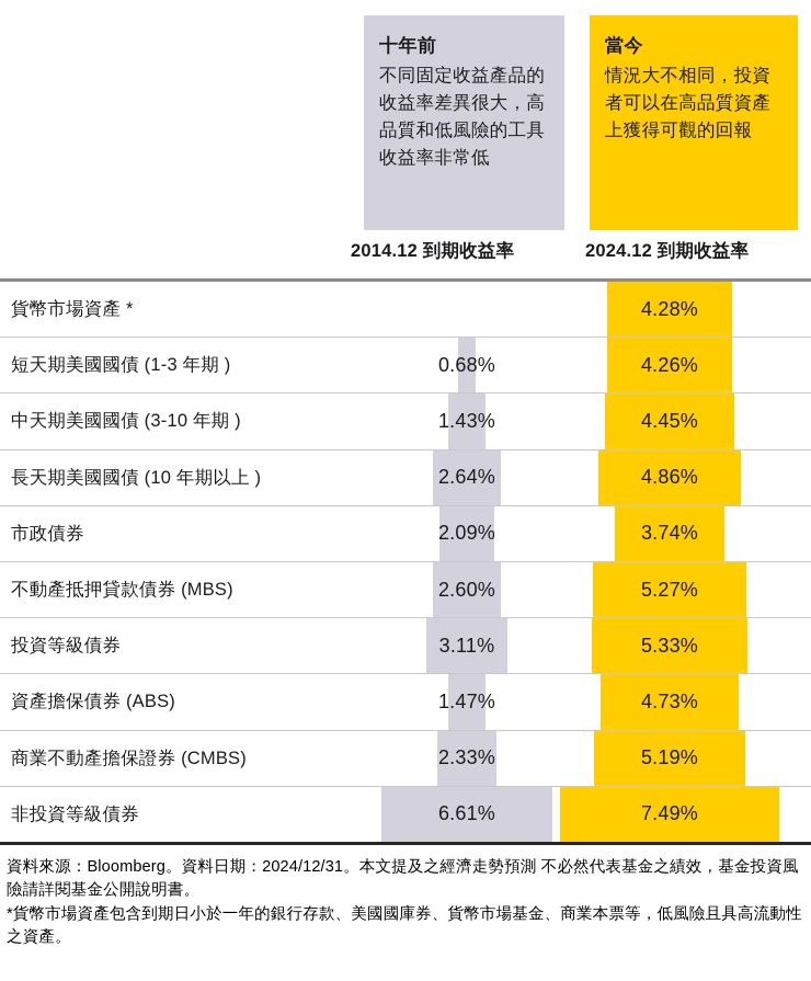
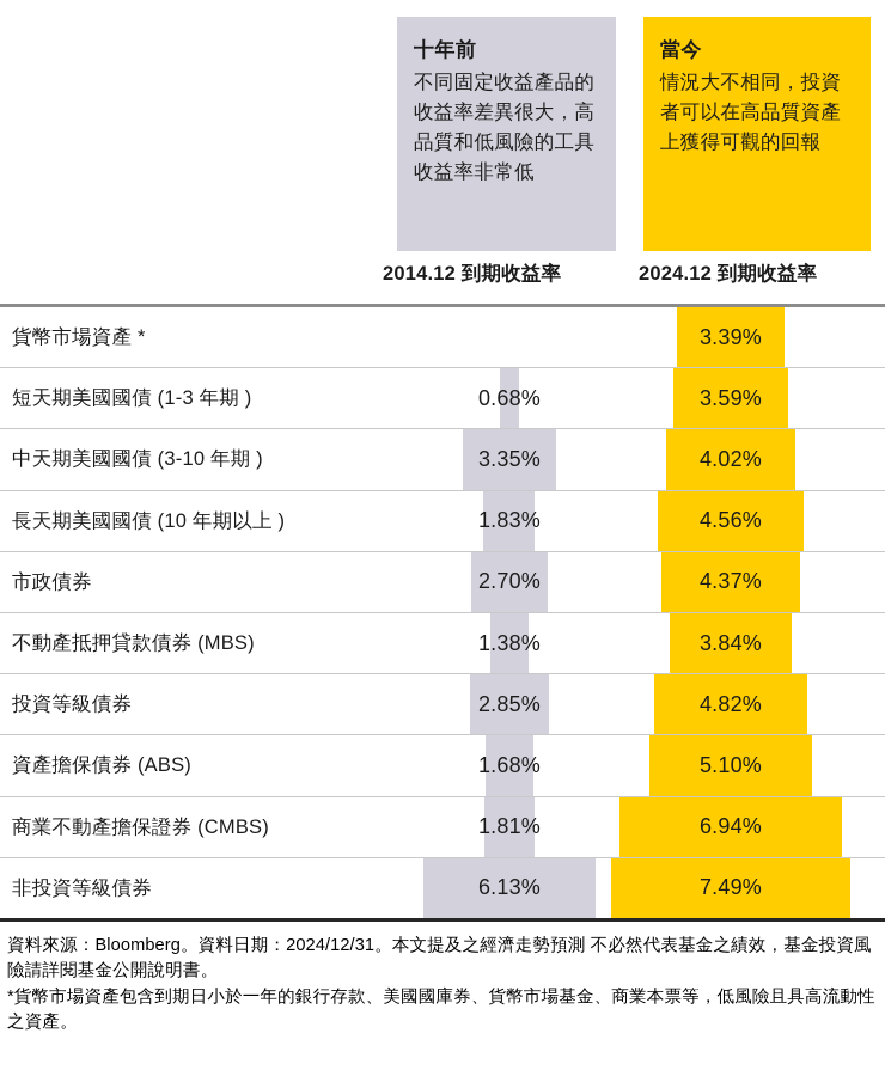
2024.12 到期收益率/貨幣市場資產 *: 4.28% -> 3.39%
2024.12 到期收益率/短天期美國國債 (1-3 年期 ): 4.26% -> 3.59%
2014.12 到期收益率/中天期美國國債 (3-10 年期 ): 1.43% -> 3.35%
2024.12 到期收益率/中天期美國國債 (3-10 年期 ): 4.45% -> 4.02%
2014.12 到期收益率/長天期美國國債 (10 年期以上 ): 2.64% -> 1.83%
2024.12 到期收益率/長天期美國國債 (10 年期以上 ): 4.86% -> 4.56%
2014.12 到期收益率/市政債券: 2.09% -> 2.70%
2024.12 到期收益率/市政債券: 3.74% -> 4.37%
2014.12 到期收益率/不動產抵押貸款債券 (MBS): 2.60% -> 1.38%
2024.12 到期收益率/不動產抵押貸款債券 (MBS): 5.27% -> 3.84%
2014.12 到期收益率/投資等級債券: 3.11% -> 2.85%
2024.12 到期收益率/投資等級債券: 5.33% -> 4.82%
2014.12 到期收益率/資產擔保債券 (ABS): 1.47% -> 1.68%
2024.12 到期收益率/資產擔保債券 (ABS): 4.73% -> 5.10%
2014.12 到期收益率/商業不動產擔保證券 (CMBS): 2.33% -> 1.81%
2024.12 到期收益率/商業不動產擔保證券 (CMBS): 5.19% -> 6.94%
2014.12 到期收益率/非投資等級債券: 6.61% -> 6.13%
